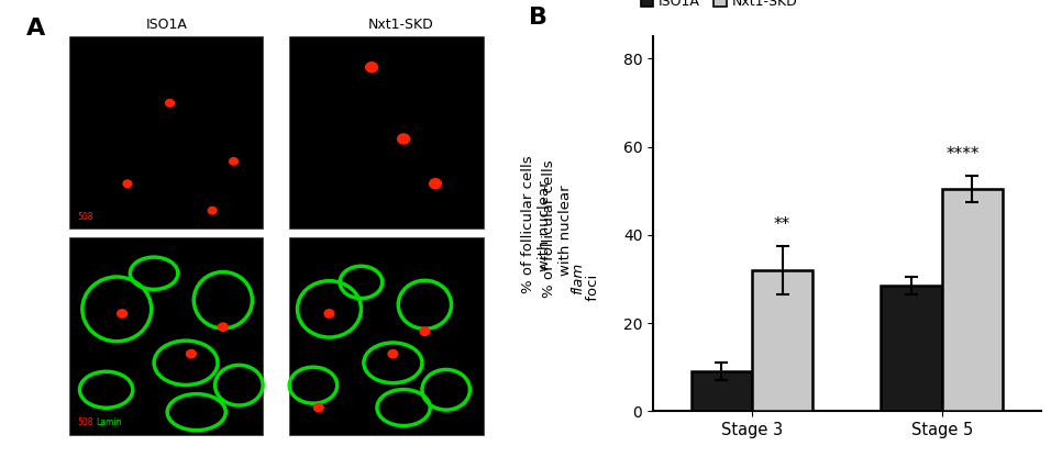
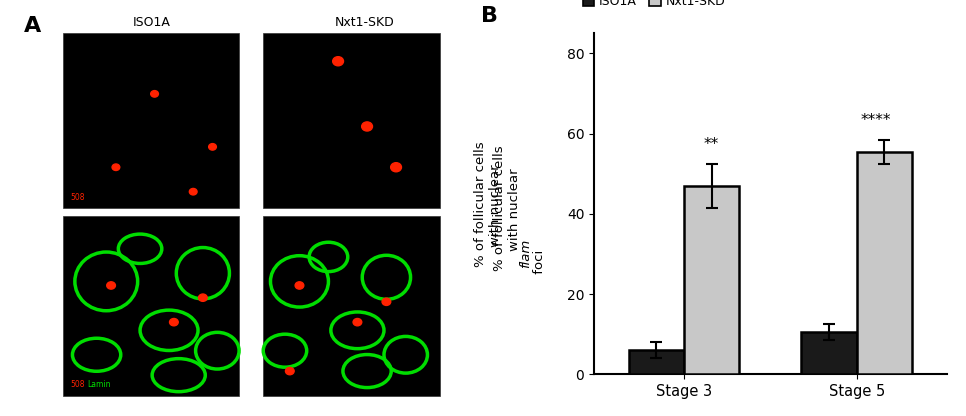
ISO1A/Stage 3: 9.0 -> 6.0
Nxt1-SKD/Stage 3: 32.0 -> 47.0
ISO1A/Stage 5: 28.5 -> 10.5
Nxt1-SKD/Stage 5: 50.5 -> 55.5
